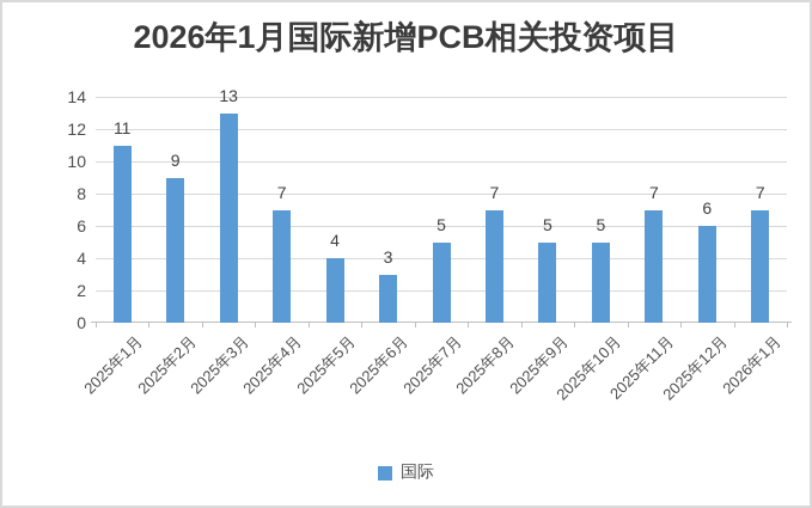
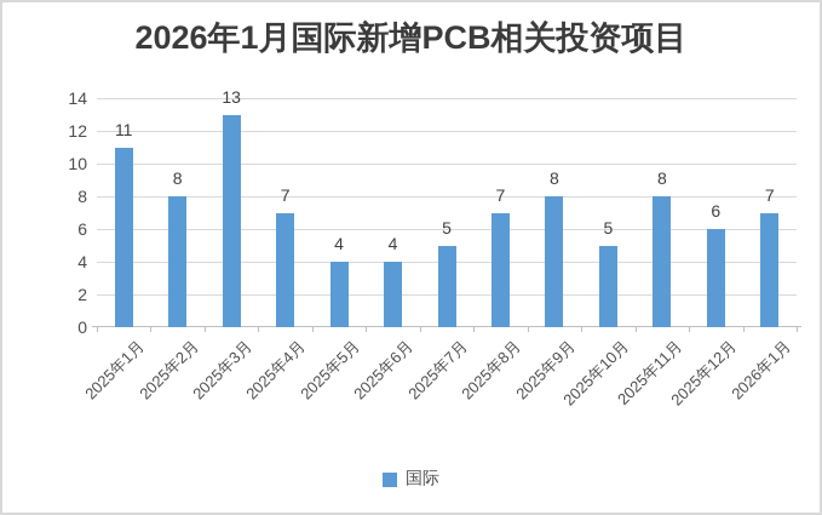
2025年2月: 9 -> 8
2025年6月: 3 -> 4
2025年9月: 5 -> 8
2025年11月: 7 -> 8
